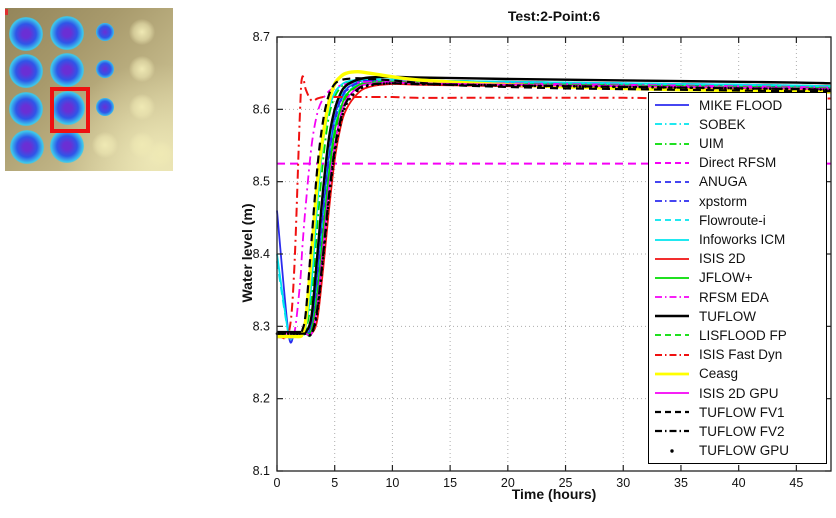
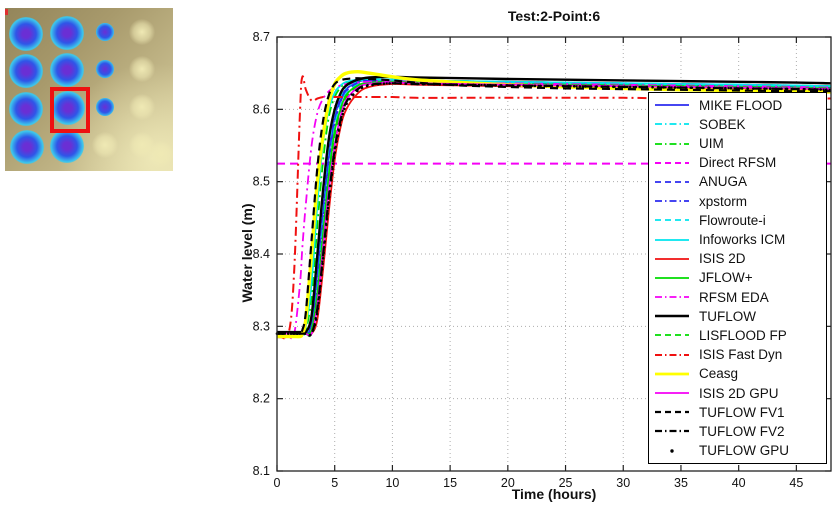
MIKE FLOOD/0: 8.46 -> 8.29
Flowroute-i/0: 8.39 -> 8.29
Infoworks ICM/0: 8.40 -> 8.29
